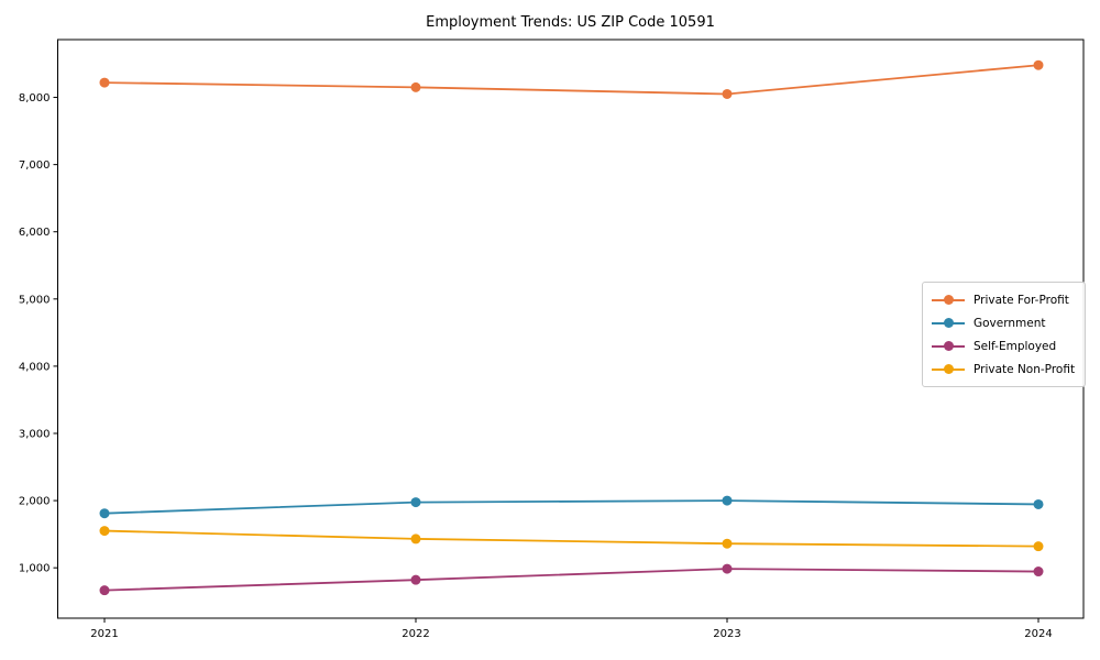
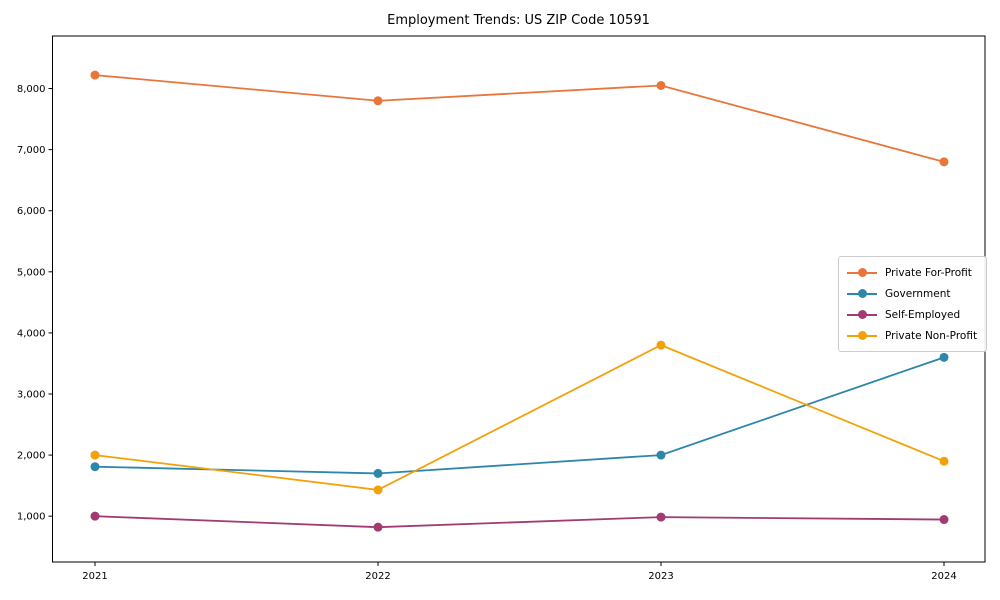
Self-Employed/2021: 700 -> 1000
Private Non-Profit/2021: 1600 -> 2000
Private For-Profit/2022: 8200 -> 7800
Government/2022: 2000 -> 1700
Private Non-Profit/2023: 1400 -> 3800
Private For-Profit/2024: 8500 -> 6800
Government/2024: 1900 -> 3600
Private Non-Profit/2024: 1300 -> 1900
